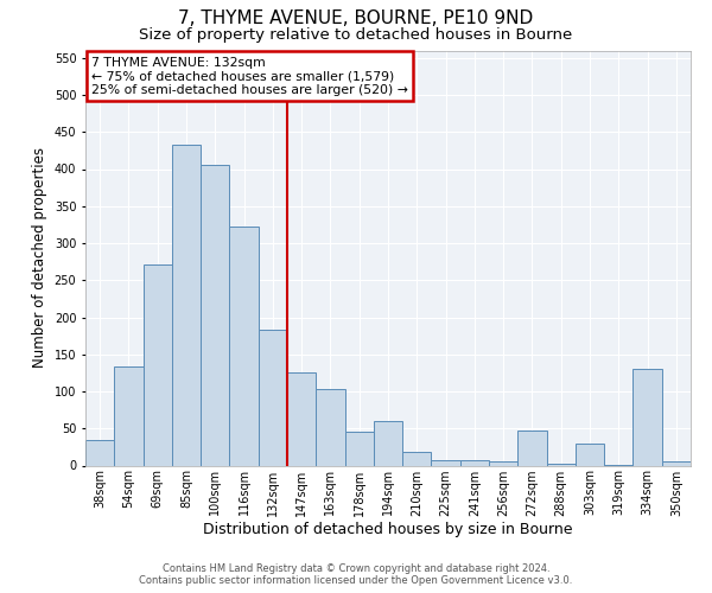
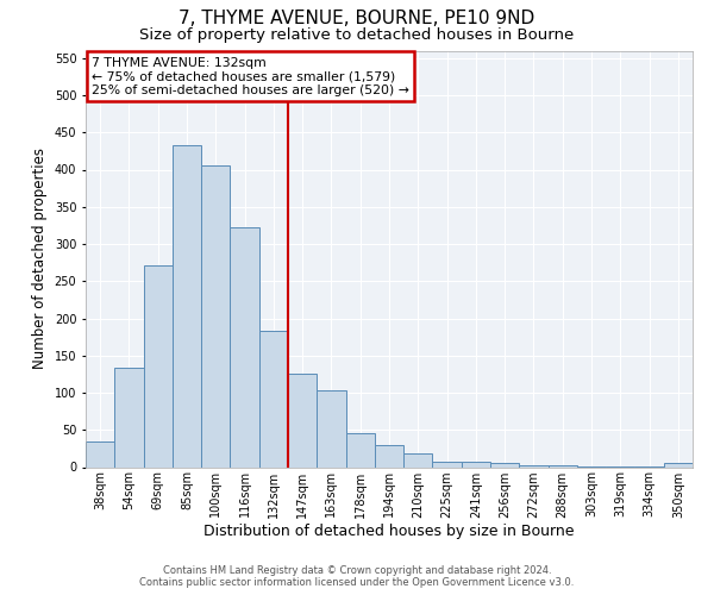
194sqm: 60 -> 30
272sqm: 48 -> 3
303sqm: 30 -> 1
334sqm: 130 -> 1
